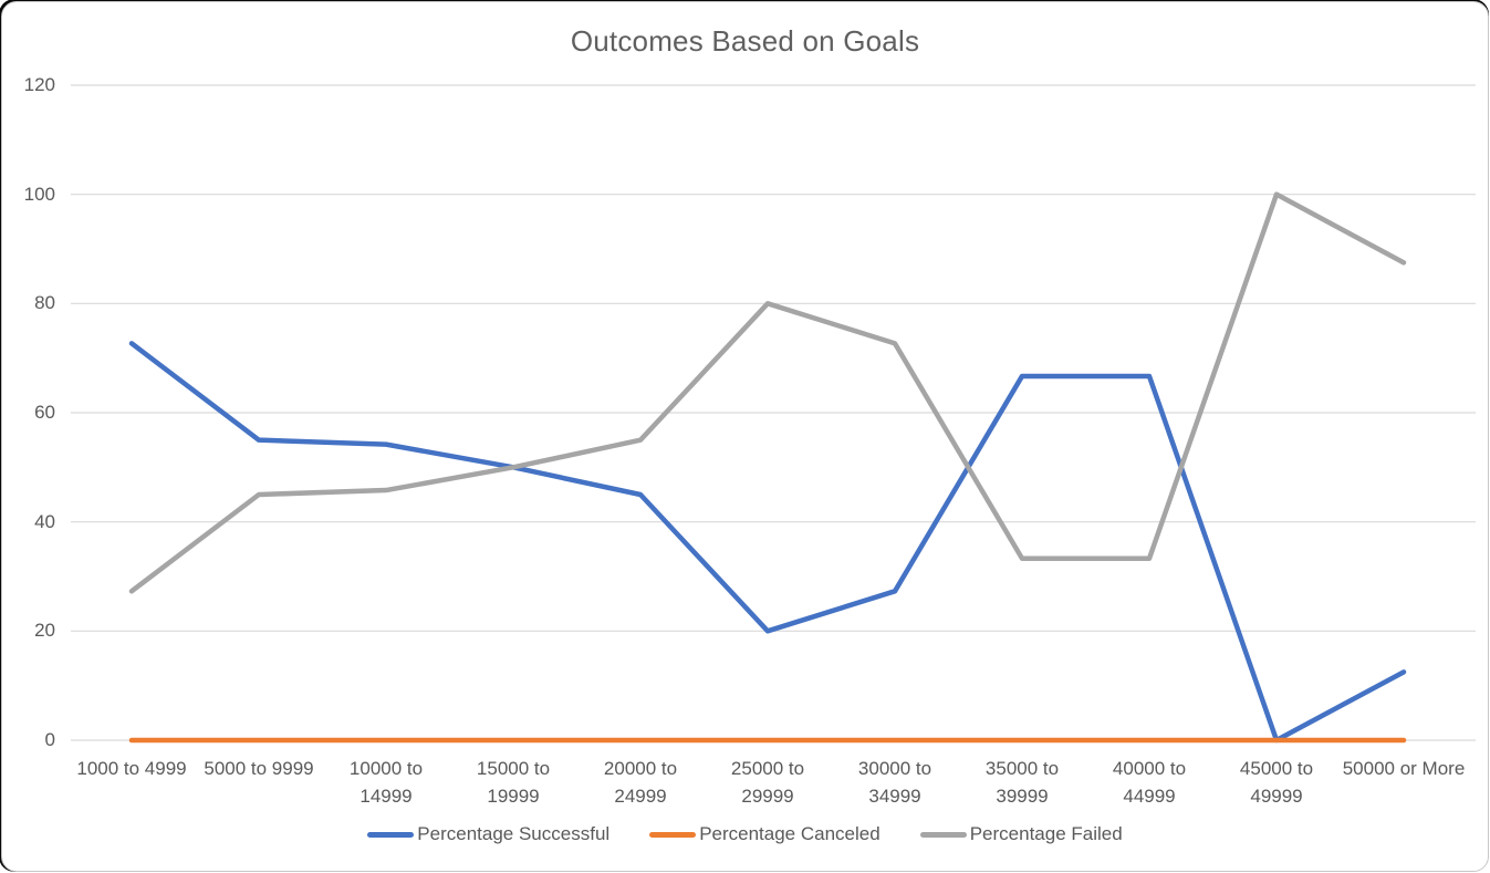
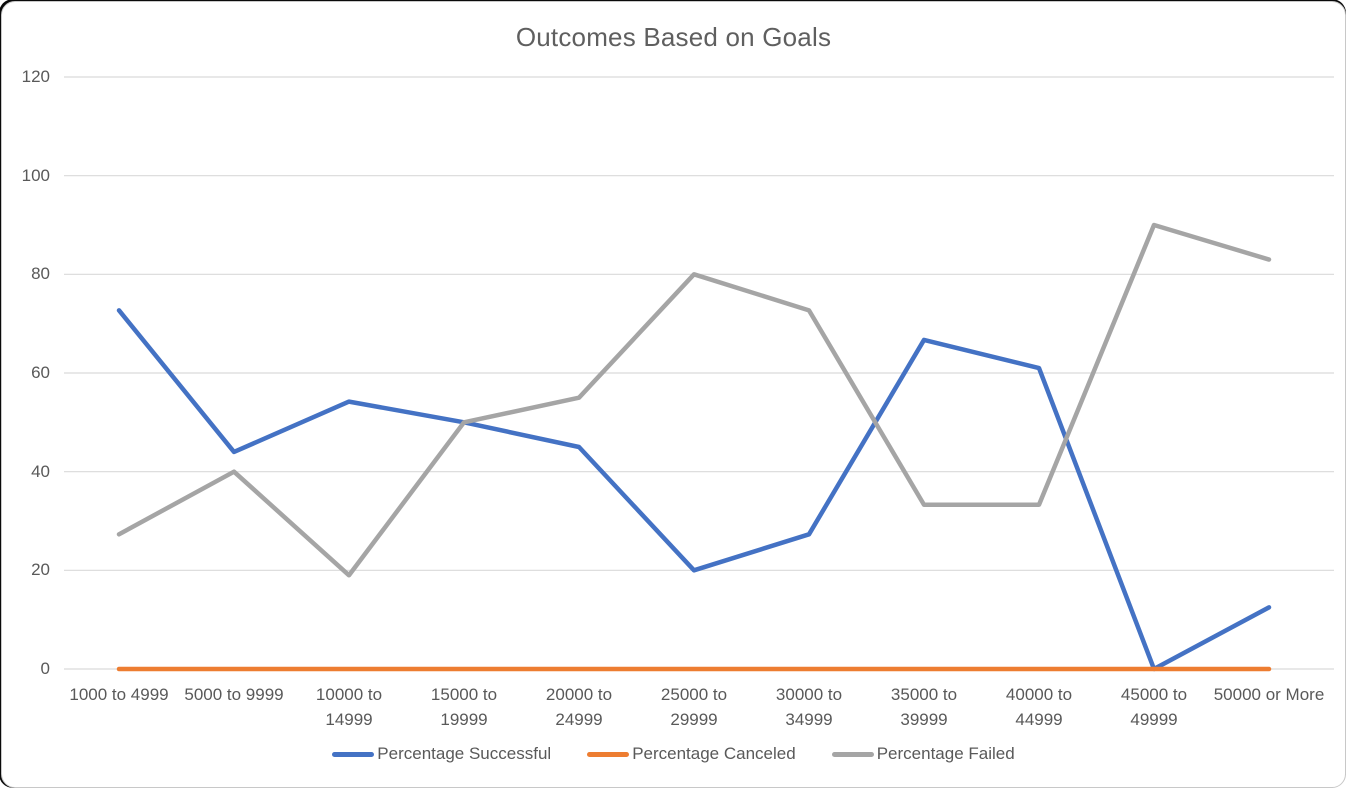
Percentage Successful/5000 to 9999: 55 -> 44
Percentage Failed/5000 to 9999: 45 -> 40
Percentage Failed/10000 to 14999: 46 -> 19
Percentage Successful/40000 to 44999: 67 -> 61
Percentage Failed/45000 to 49999: 100 -> 90
Percentage Failed/50000 or More: 88 -> 83
